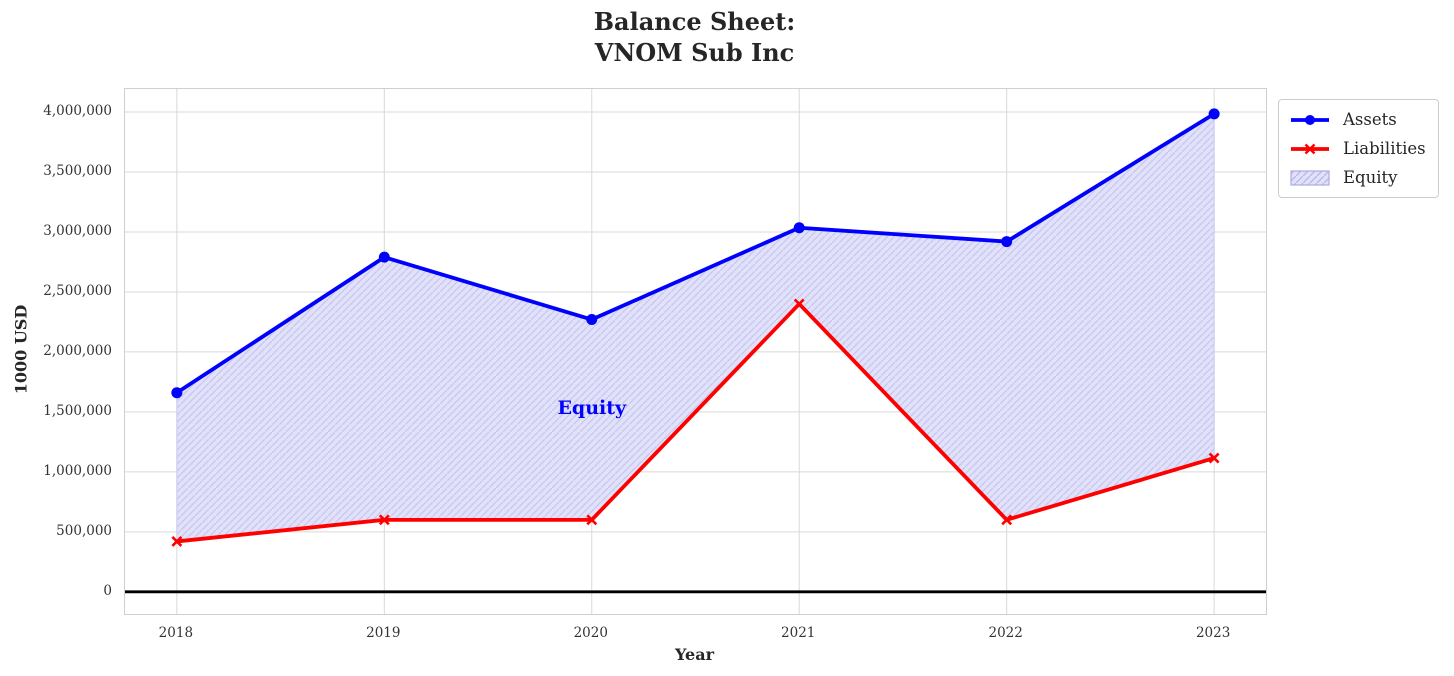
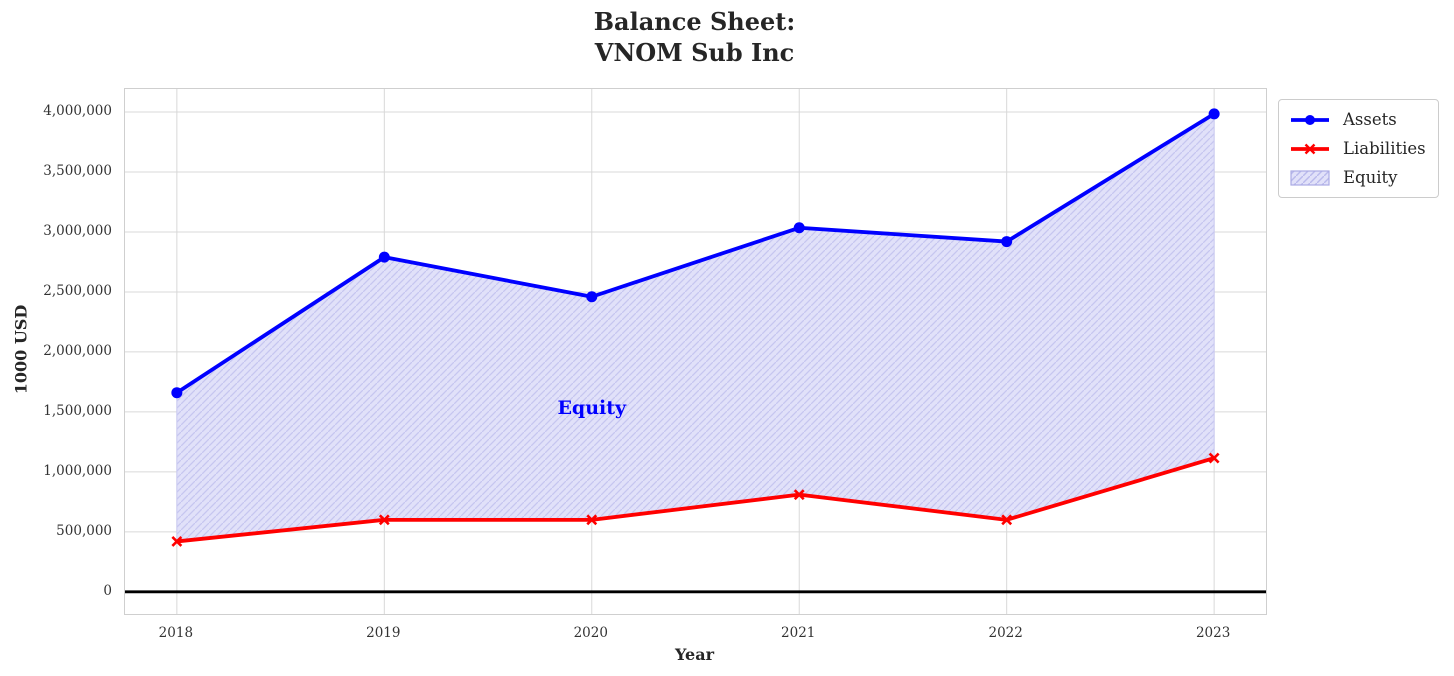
Assets/2020: 2270000 -> 2460000
Liabilities/2021: 2400000 -> 810000
